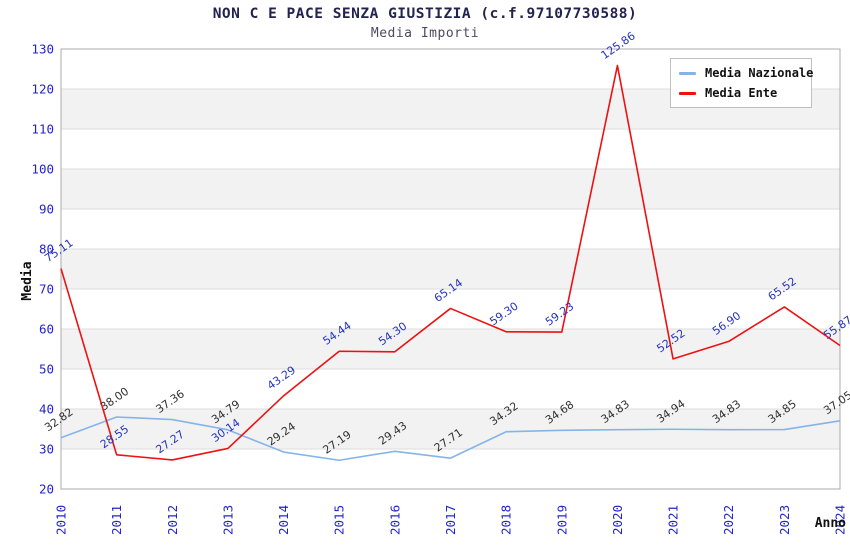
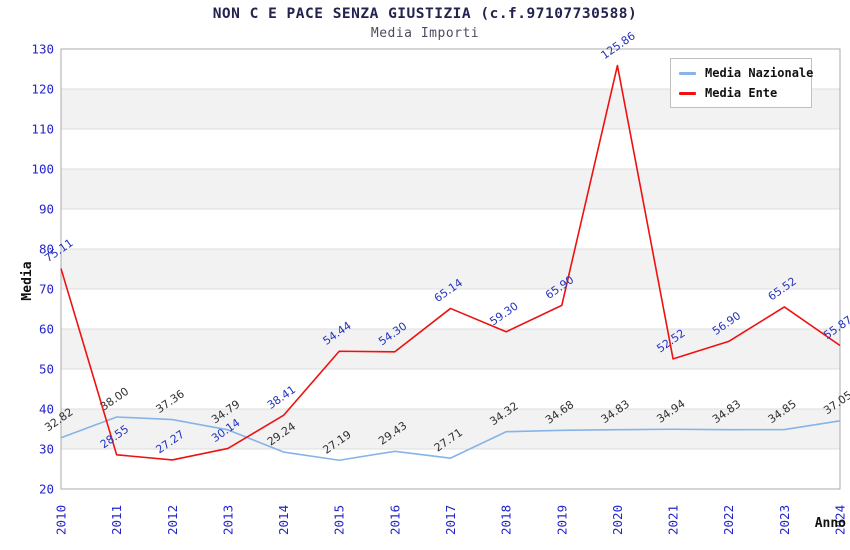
Media Ente/2014: 43.29 -> 38.41
Media Ente/2019: 59.23 -> 65.90
